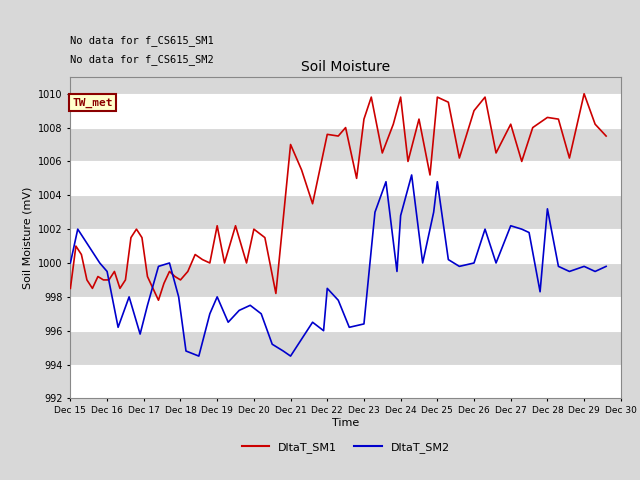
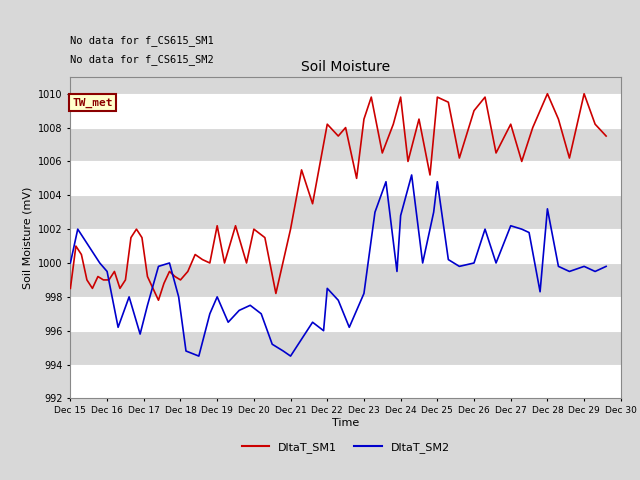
DltaT_SM1/Dec 21: 1007.0 -> 1002.0
DltaT_SM1/Dec 22: 1007.6 -> 1008.2
DltaT_SM2/Dec 23: 996.4 -> 998.2
DltaT_SM1/Dec 28: 1008.6 -> 1010.0
